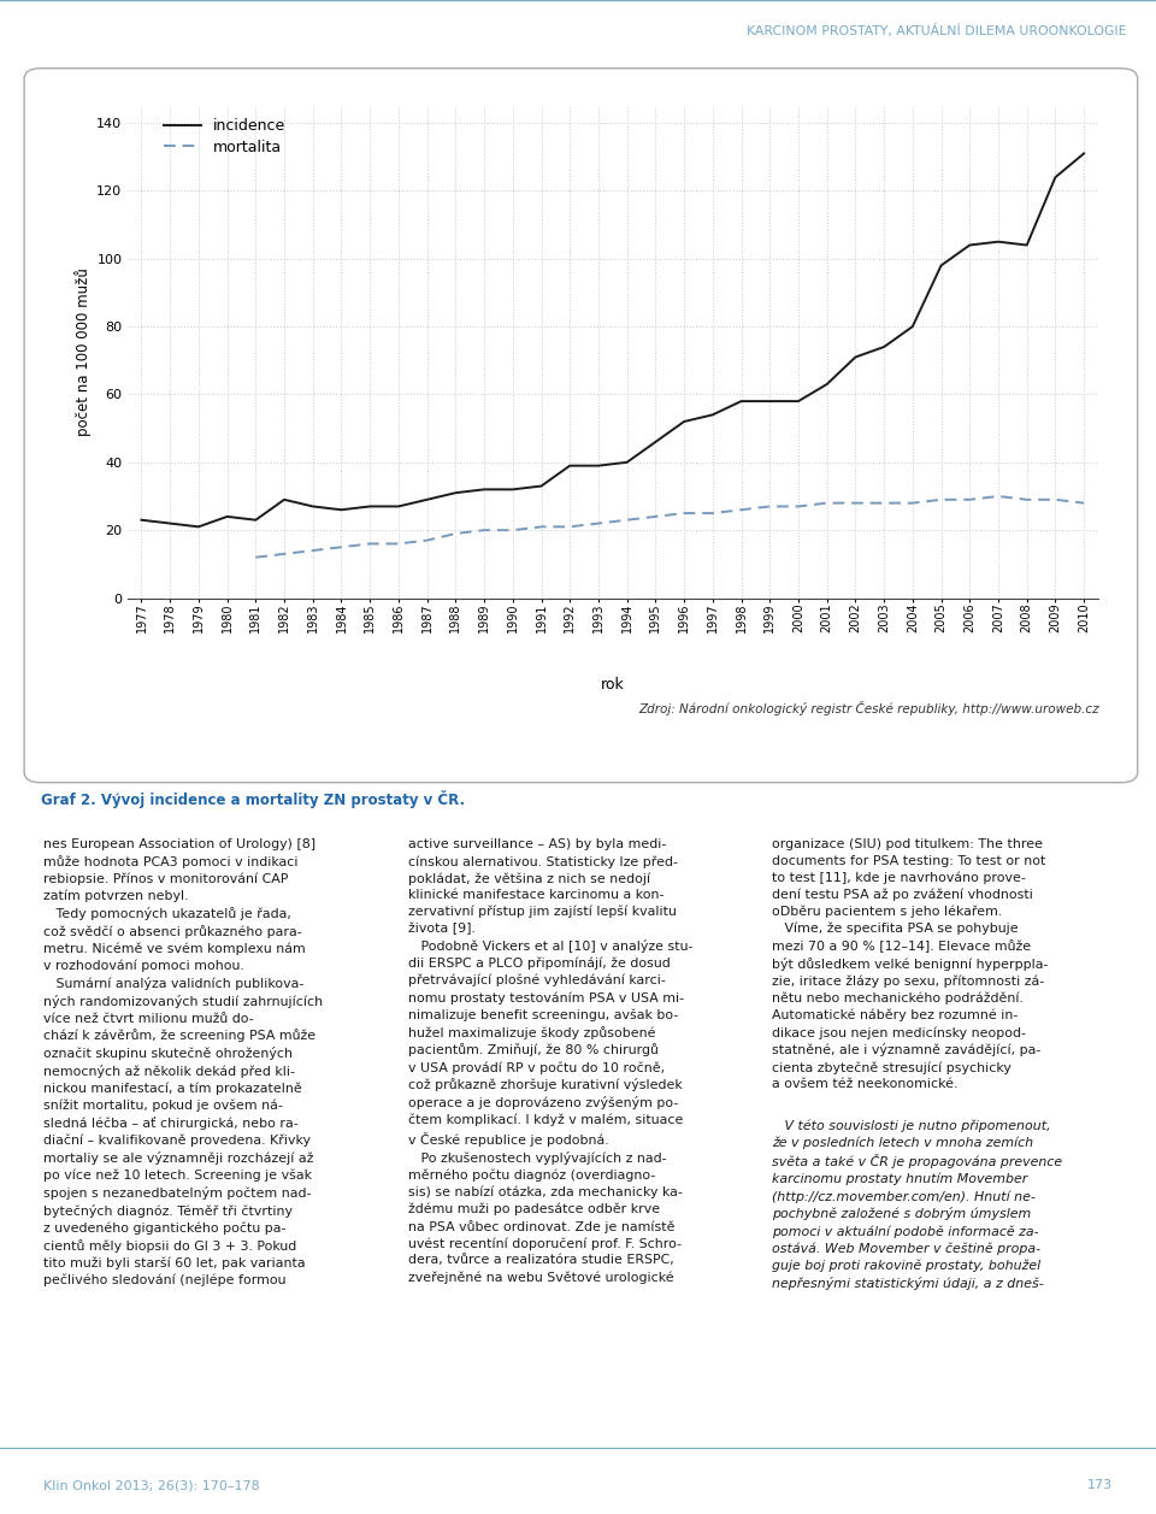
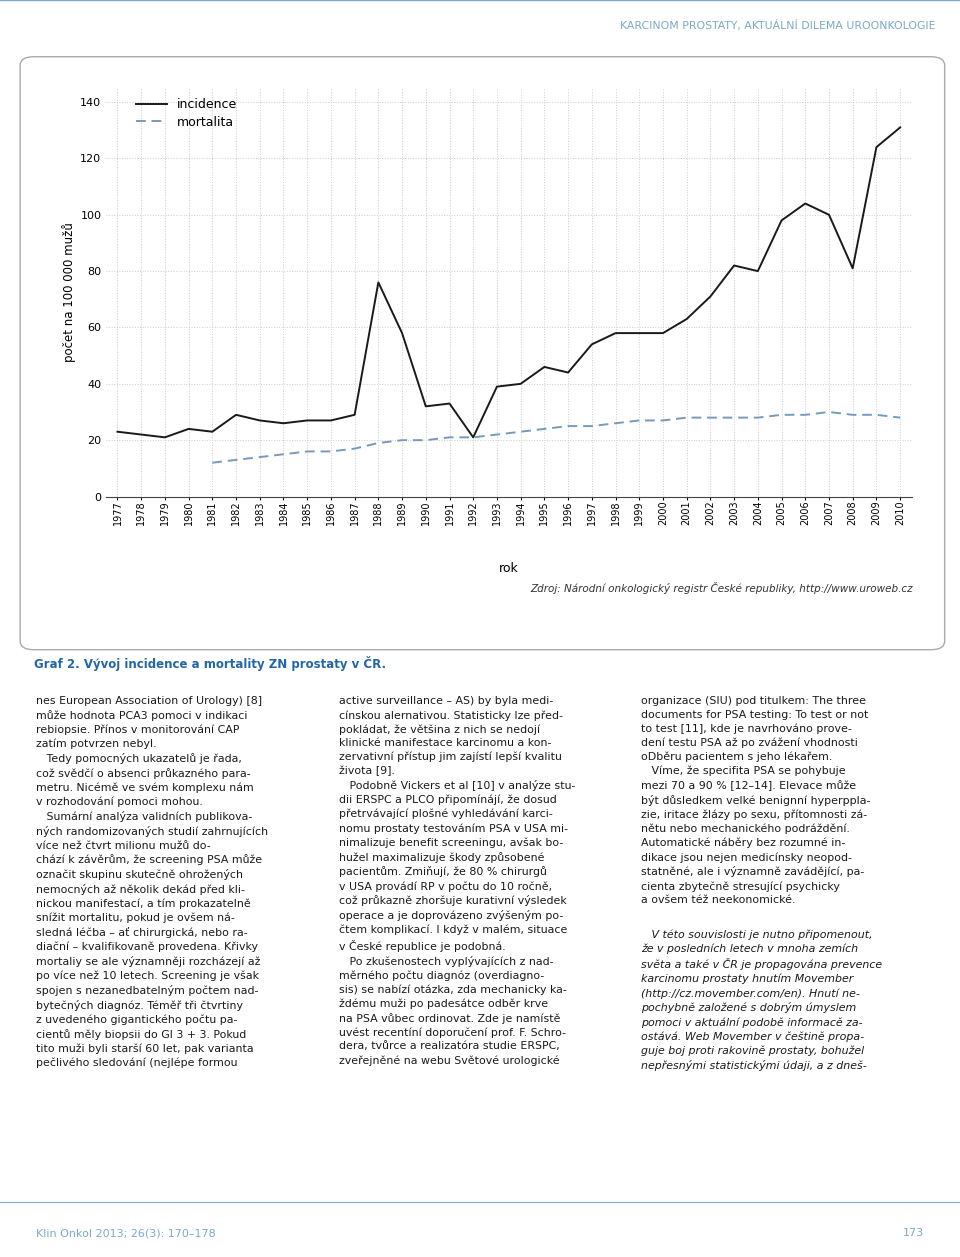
incidence/1988: 31 -> 76
incidence/1989: 32 -> 58
incidence/1992: 39 -> 21
incidence/1996: 52 -> 44
incidence/2003: 74 -> 82
incidence/2007: 105 -> 100
incidence/2008: 104 -> 81
